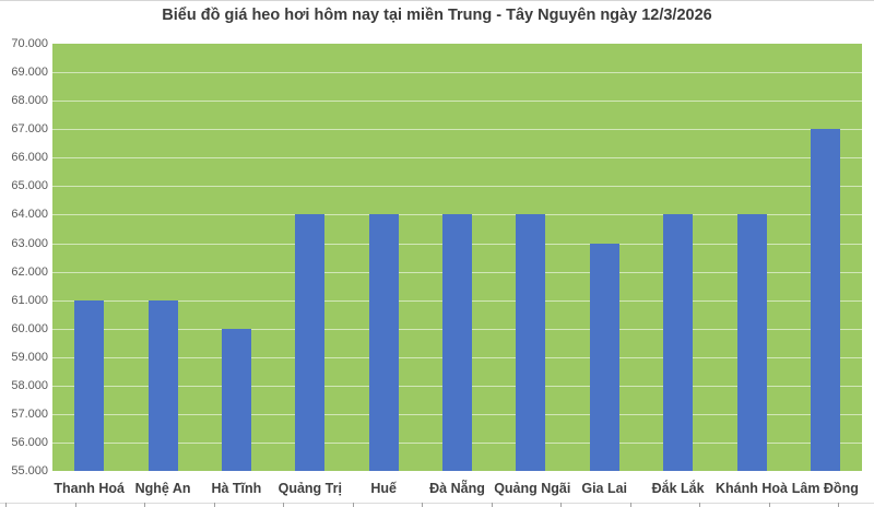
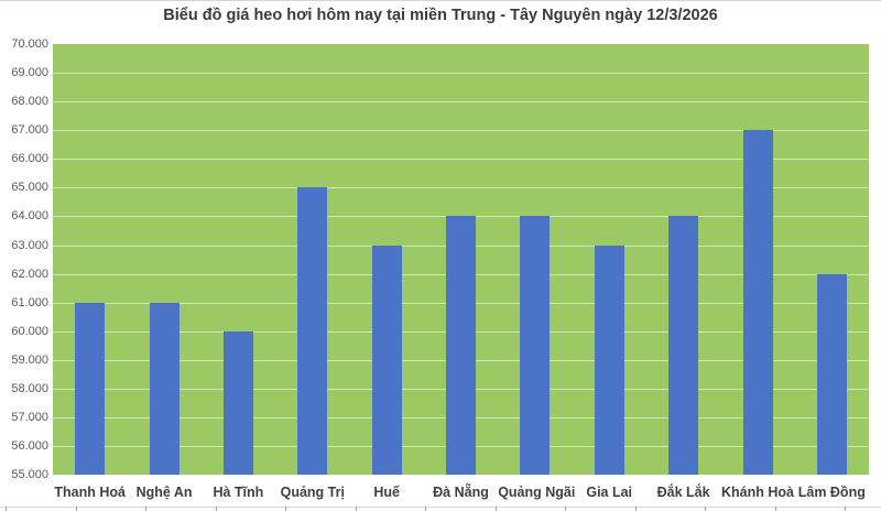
Quảng Trị: 64000 -> 65000
Huế: 64000 -> 63000
Khánh Hoà: 64000 -> 67000
Lâm Đồng: 67000 -> 62000
